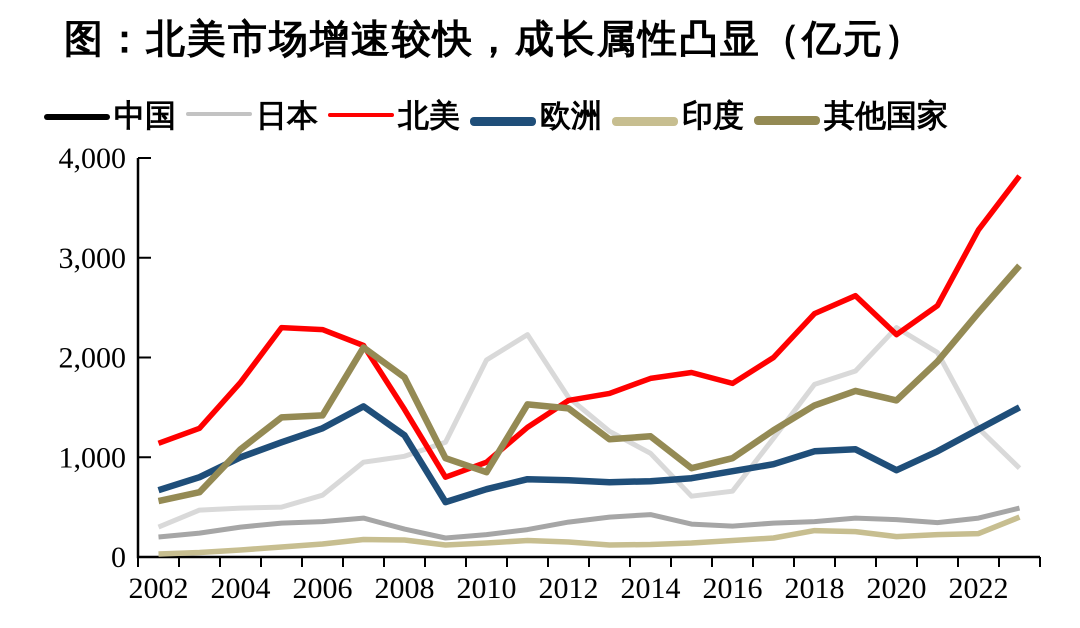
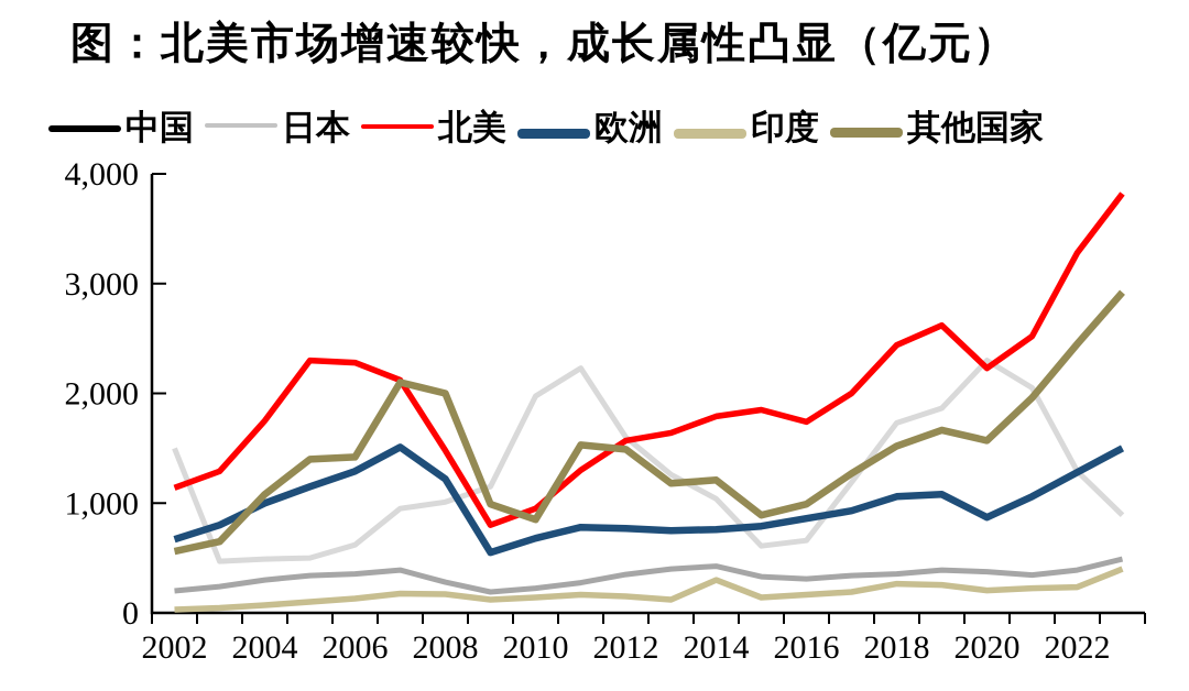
日本/2002: 300 -> 1500
其他国家/2008: 1800 -> 2000
印度/2014: 100 -> 300
